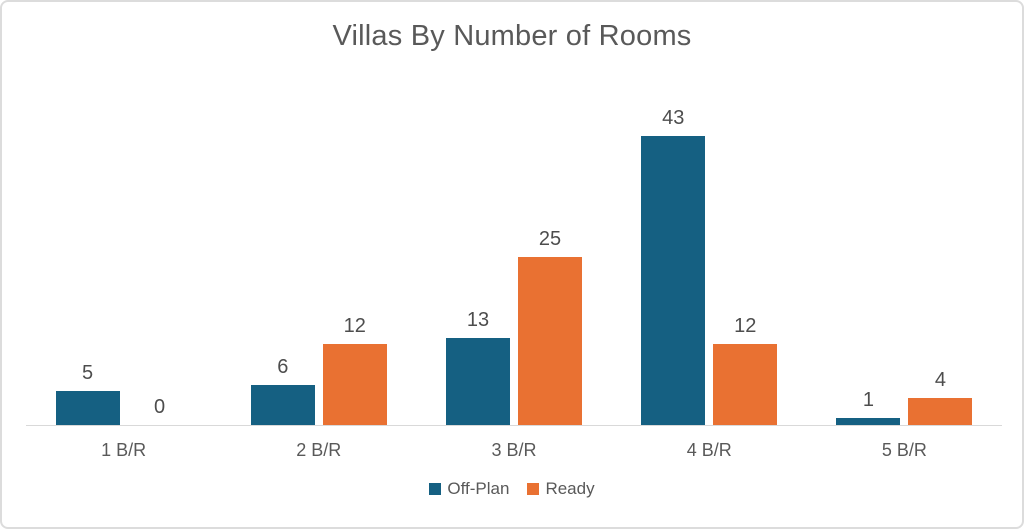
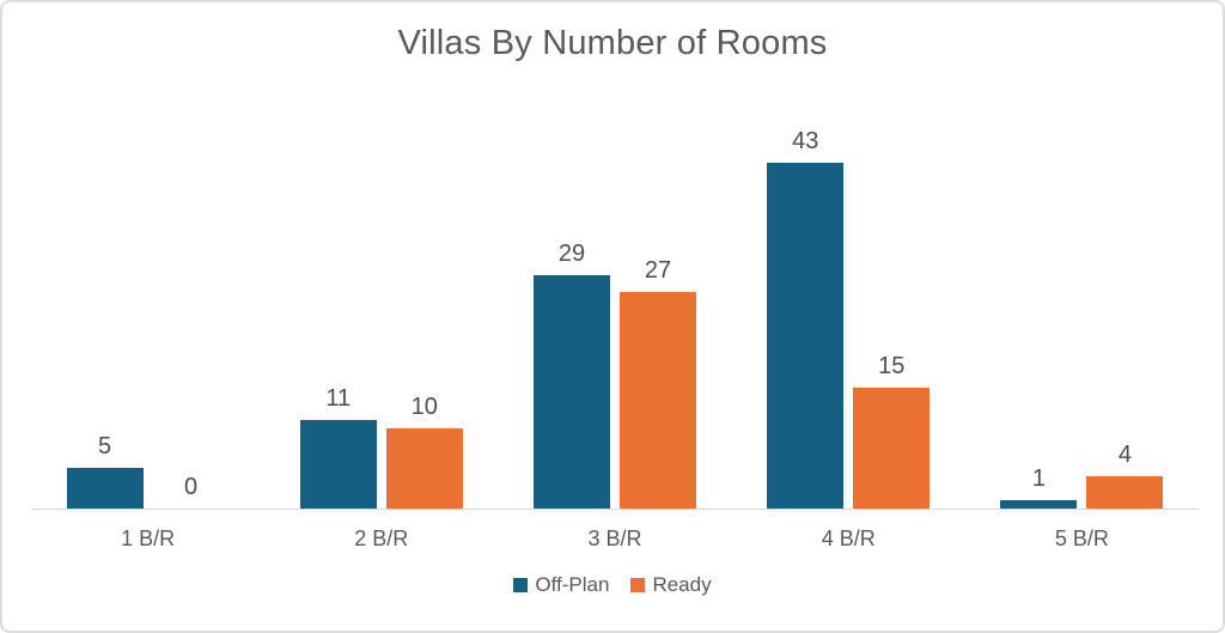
Off-Plan/2 B/R: 6 -> 11
Ready/2 B/R: 12 -> 10
Off-Plan/3 B/R: 13 -> 29
Ready/3 B/R: 25 -> 27
Ready/4 B/R: 12 -> 15
